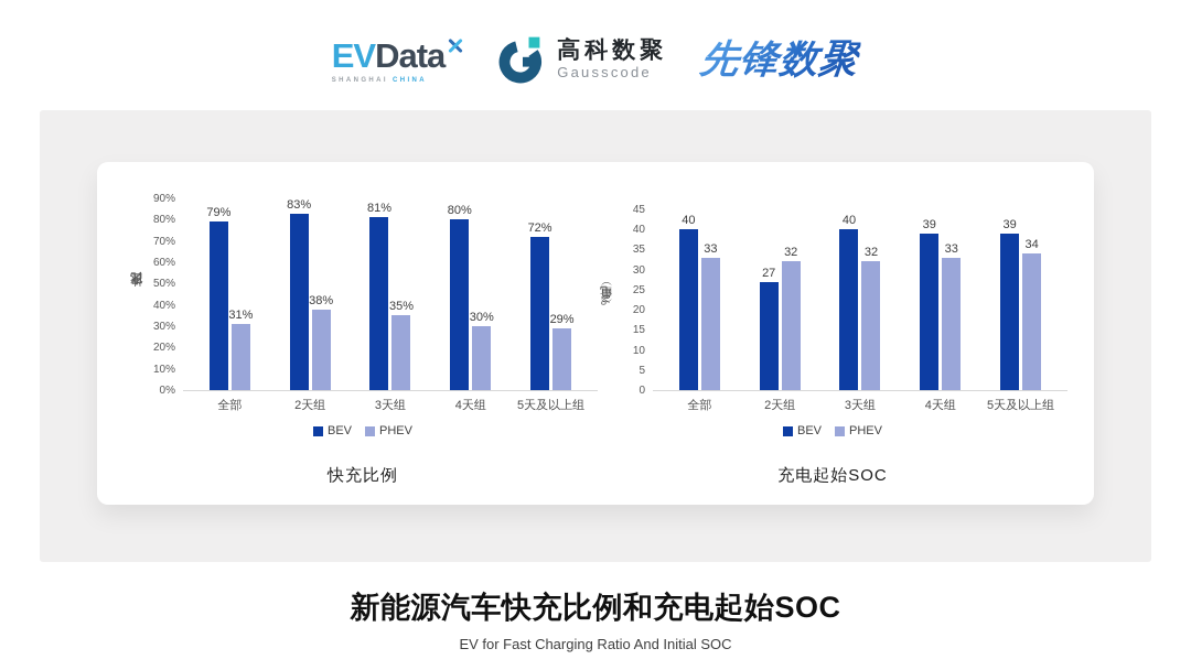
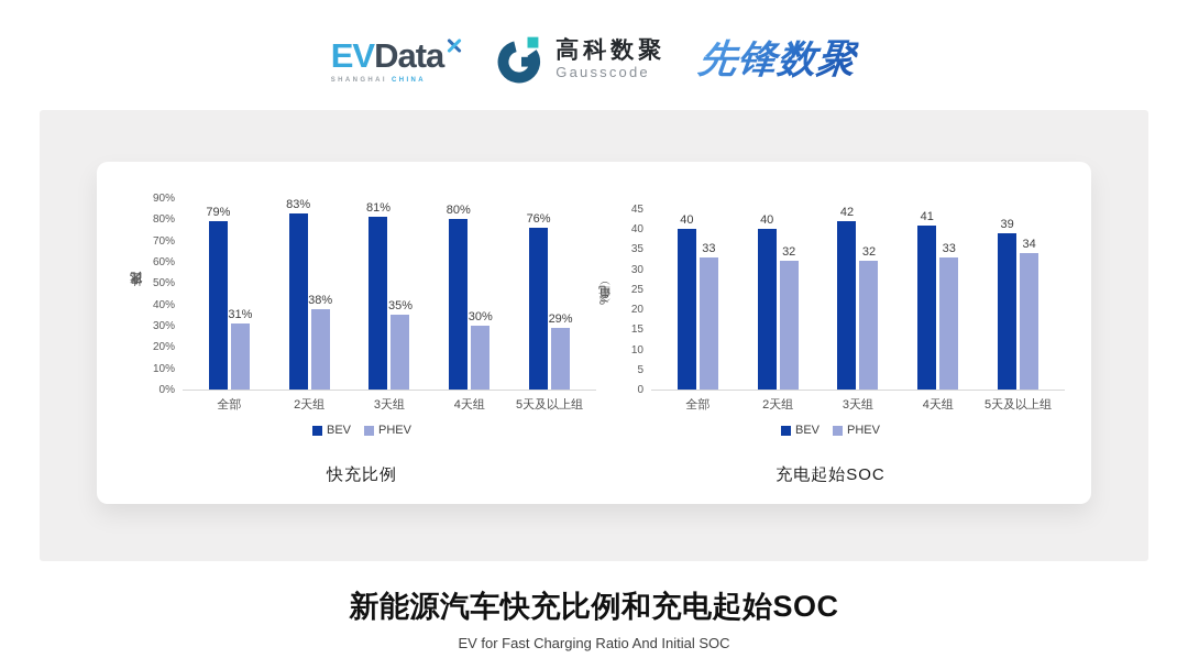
快充比例/BEV/5天及以上组: 72% -> 76%
充电起始SOC/BEV/2天组: 27 -> 40
充电起始SOC/BEV/3天组: 40 -> 42
充电起始SOC/BEV/4天组: 39 -> 41
